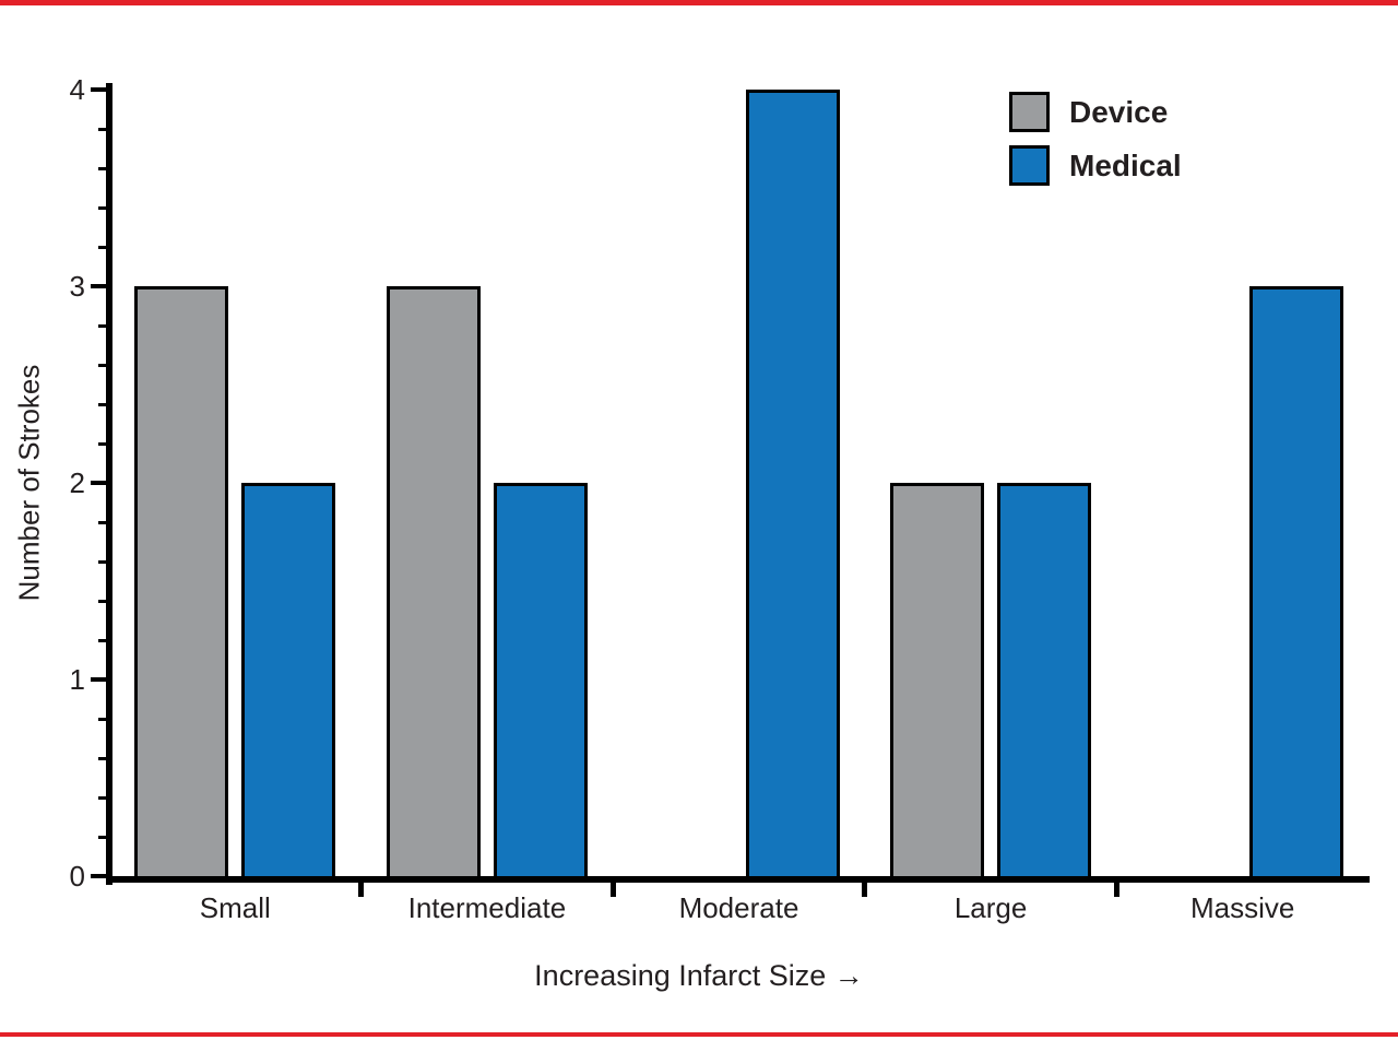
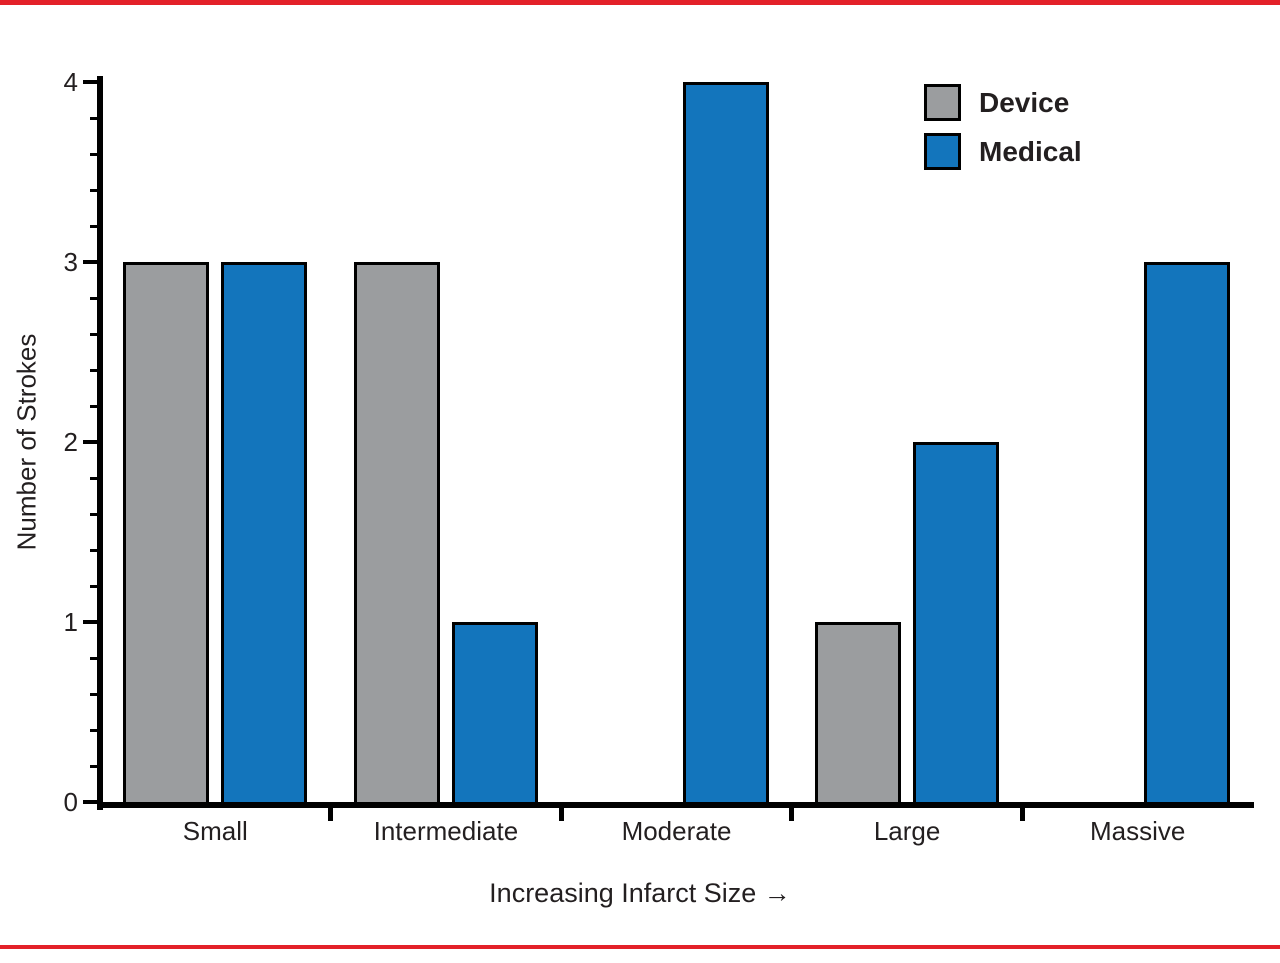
Medical/Small: 2 -> 3
Medical/Intermediate: 2 -> 1
Device/Large: 2 -> 1
